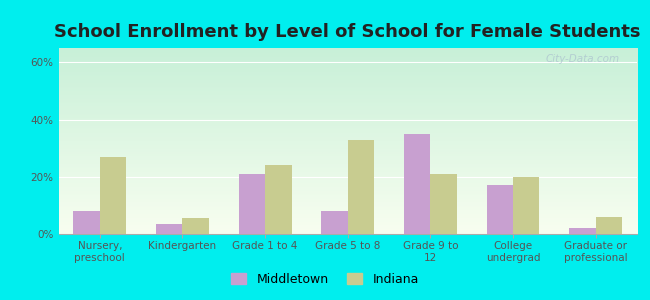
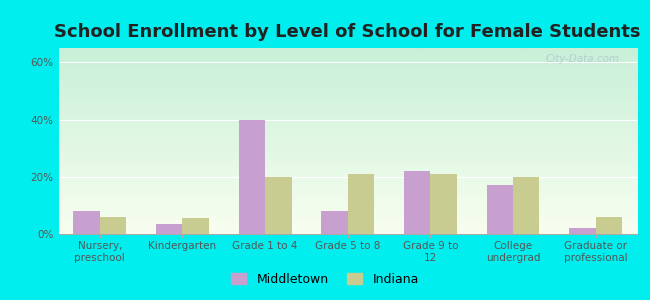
Indiana/Nursery, preschool: 27.0% -> 6.0%
Middletown/Grade 1 to 4: 21.0% -> 40.0%
Indiana/Grade 1 to 4: 24.0% -> 20.0%
Indiana/Grade 5 to 8: 33.0% -> 21.0%
Middletown/Grade 9 to 12: 35.0% -> 22.0%
